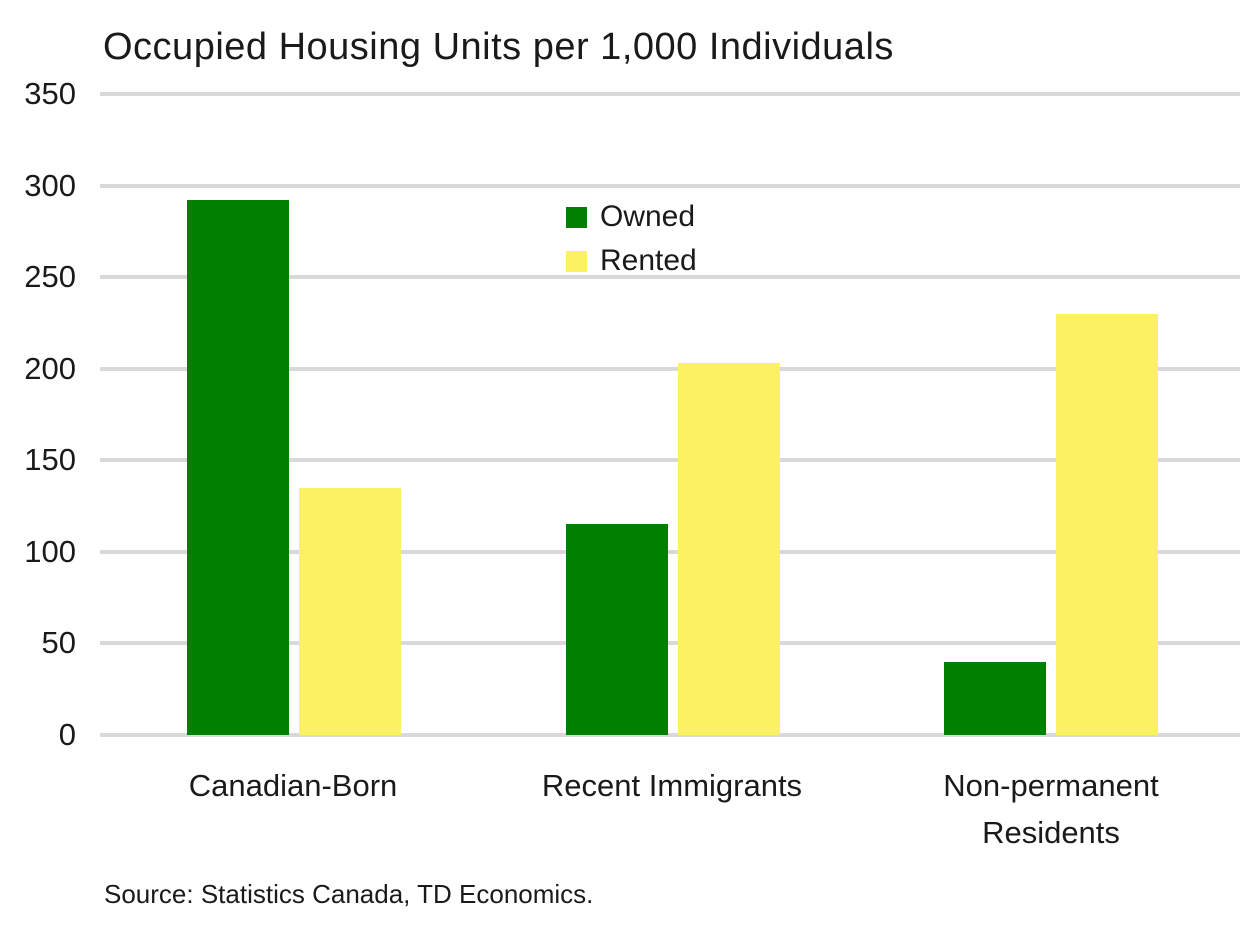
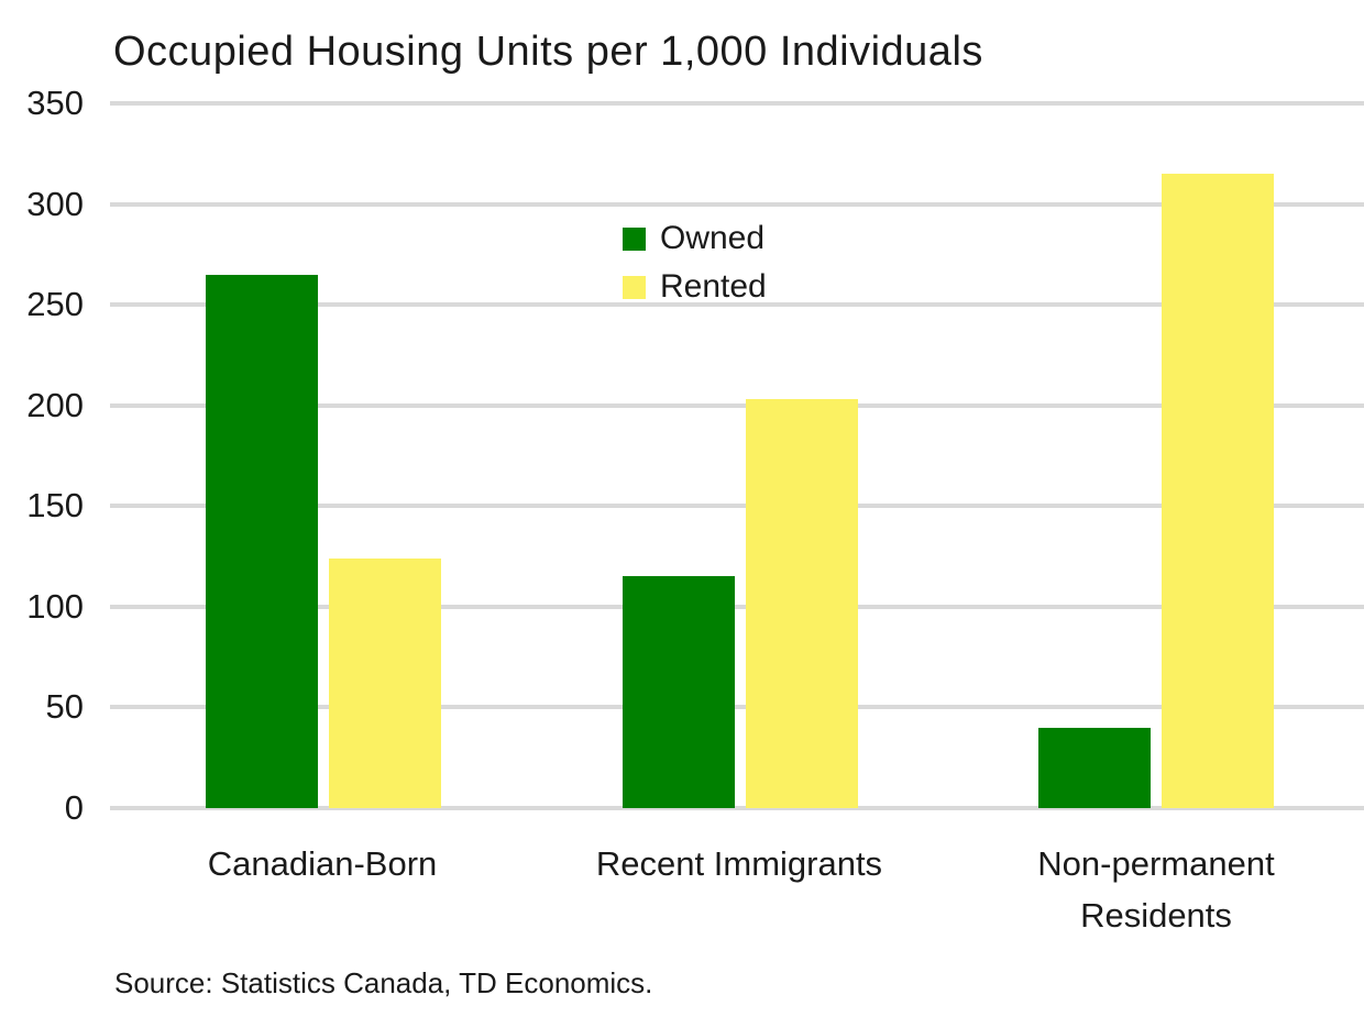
Owned/Canadian-Born: 292 -> 265
Rented/Canadian-Born: 135 -> 124
Rented/Non-permanent Residents: 230 -> 315
